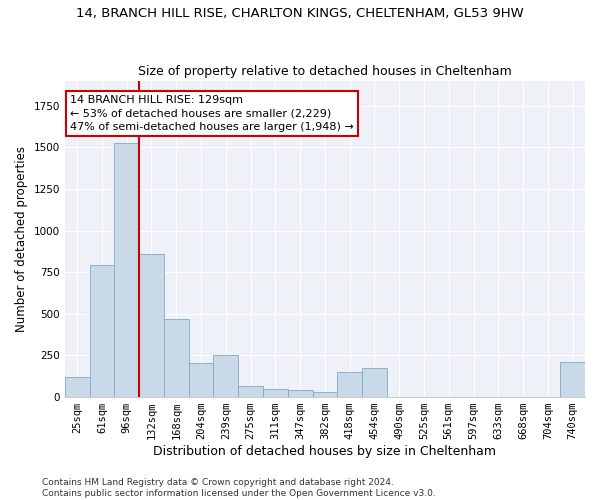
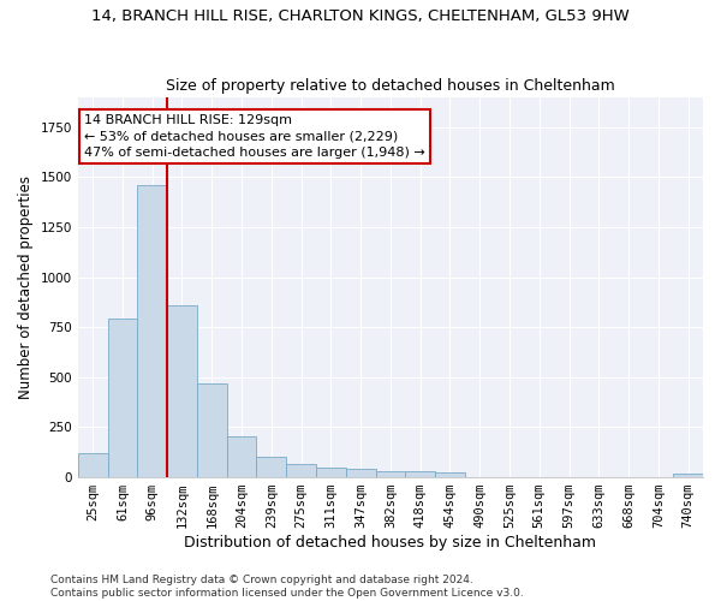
96sqm: 1530 -> 1460
239sqm: 250 -> 100
418sqm: 150 -> 20
454sqm: 170 -> 20
740sqm: 210 -> 20
